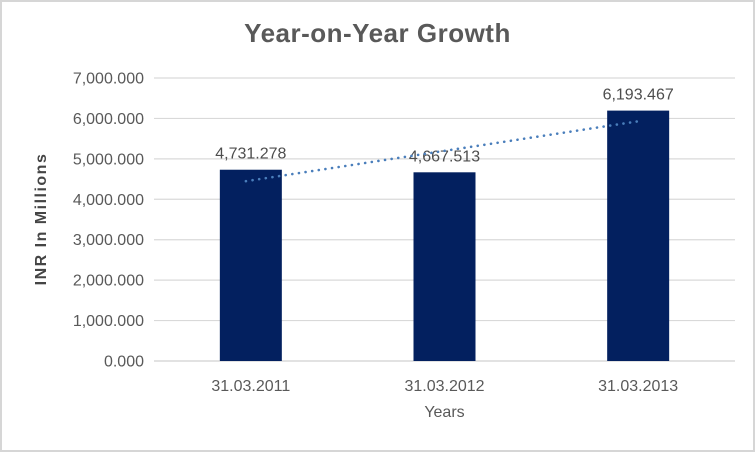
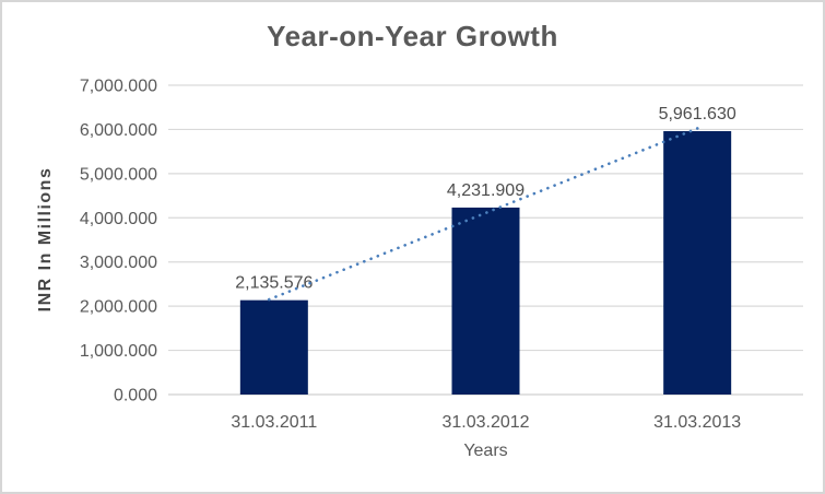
31.03.2011: 4,731.278 -> 2,135.576
31.03.2012: 4,667.513 -> 4,231.909
31.03.2013: 6,193.467 -> 5,961.630
